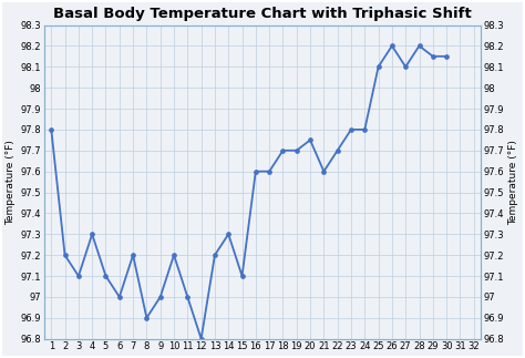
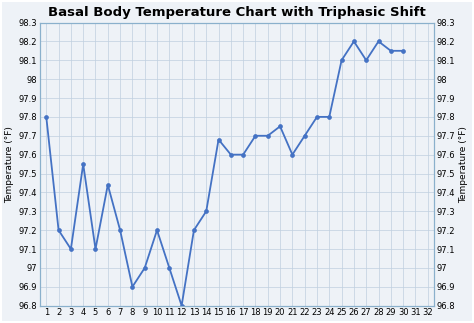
4: 97.30 -> 97.55
6: 97.00 -> 97.44
15: 97.10 -> 97.68
